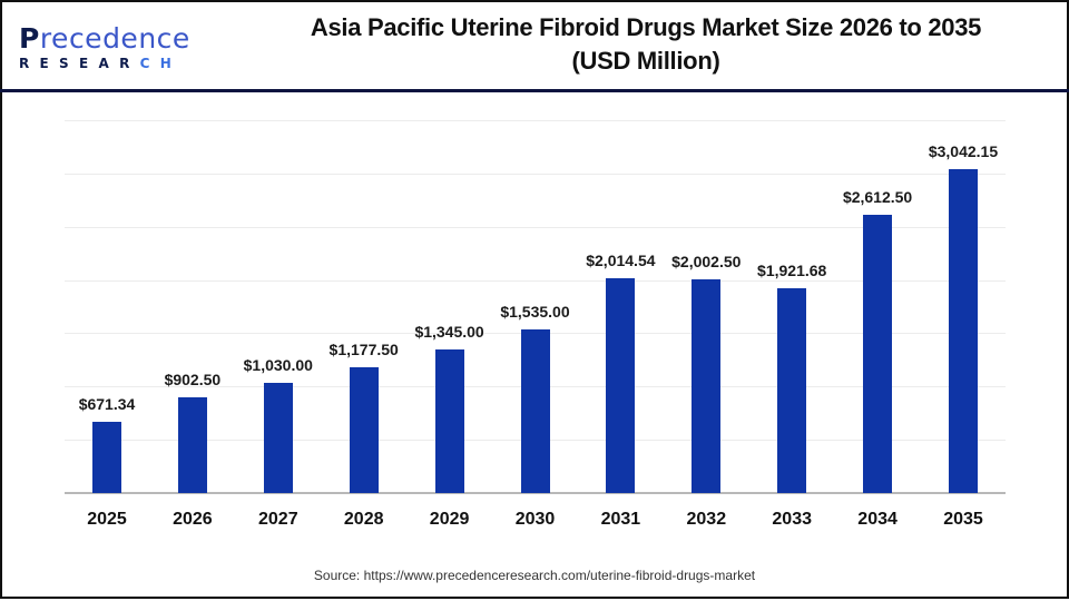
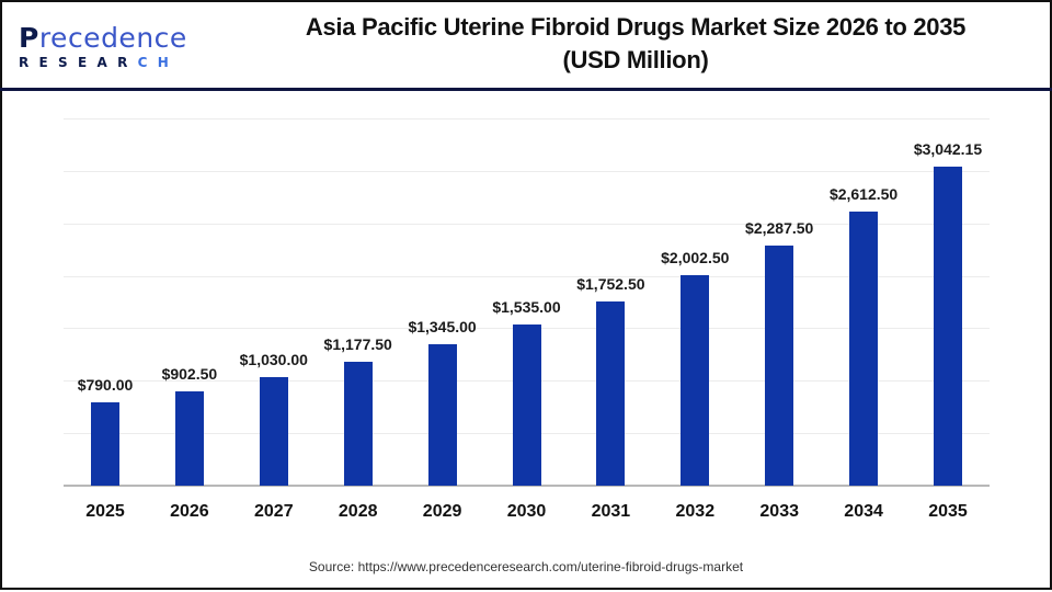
2025: $671.34 -> $790.00
2031: $2,014.54 -> $1,752.50
2033: $1,921.68 -> $2,287.50
